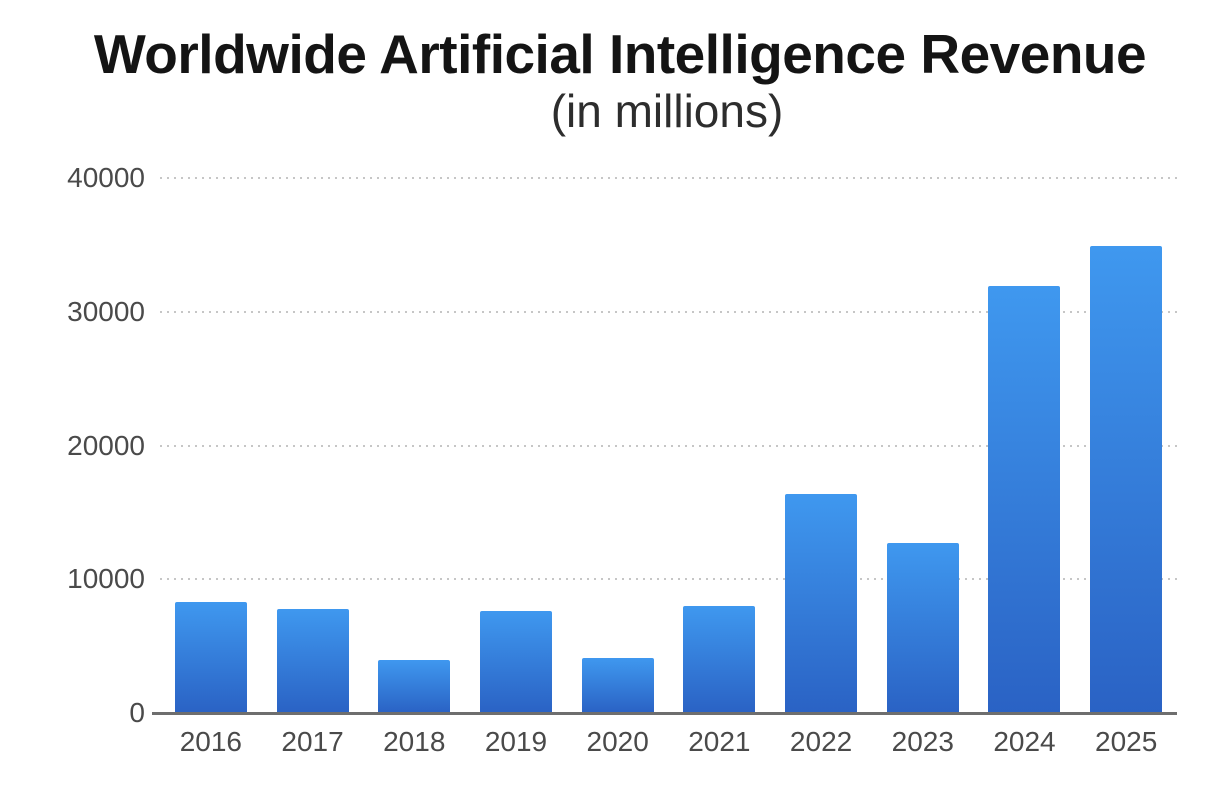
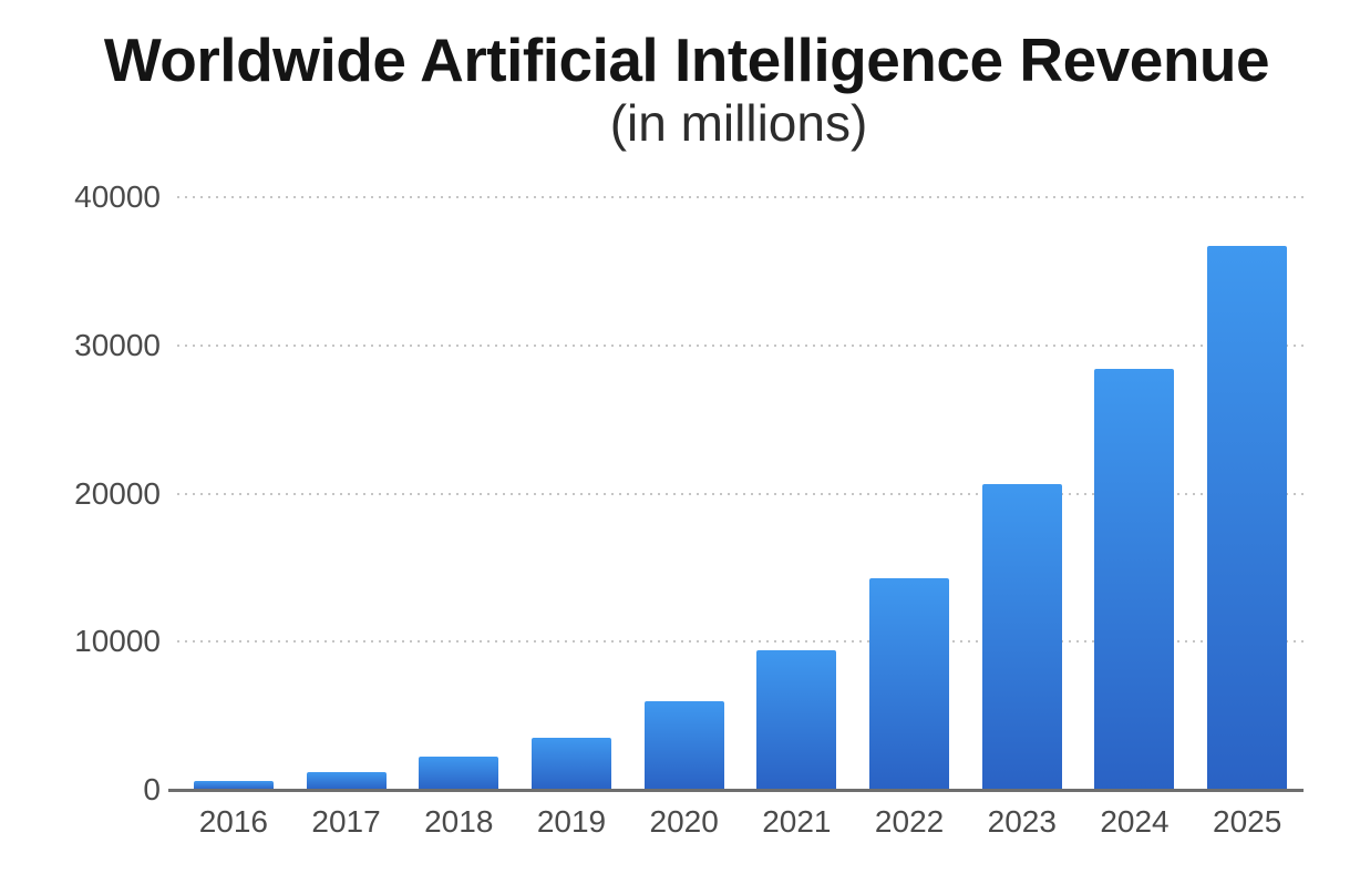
2016: 8300 -> 600
2017: 7800 -> 1200
2018: 4000 -> 2200
2019: 7600 -> 3500
2020: 4100 -> 6000
2021: 8000 -> 9400
2022: 16400 -> 14300
2023: 12700 -> 20600
2024: 31900 -> 28400
2025: 34900 -> 36700
